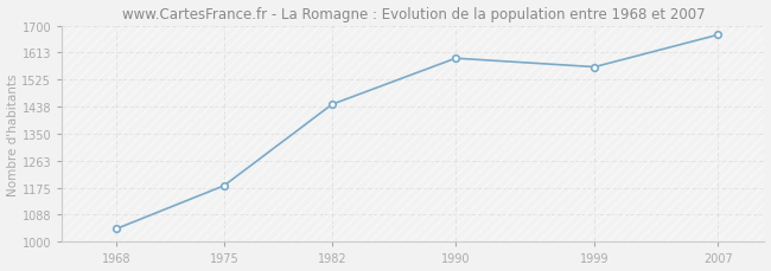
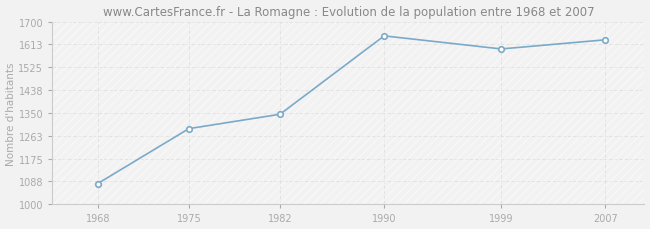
1968: 1042 -> 1080
1975: 1182 -> 1290
1982: 1445 -> 1345
1990: 1594 -> 1645
1999: 1566 -> 1595
2007: 1670 -> 1630
